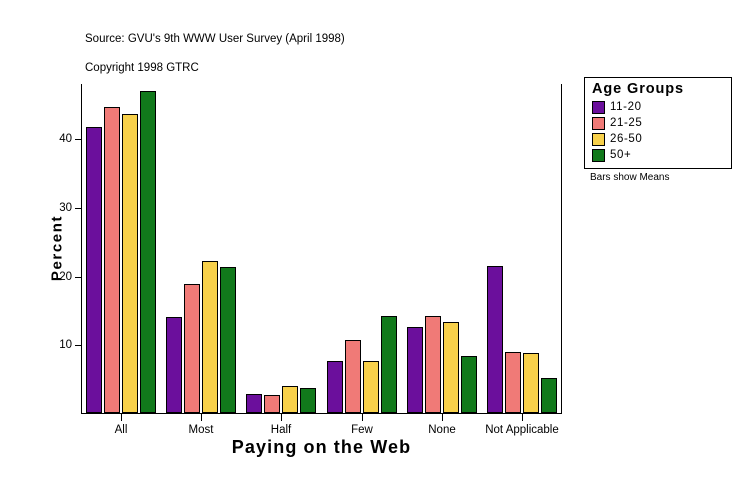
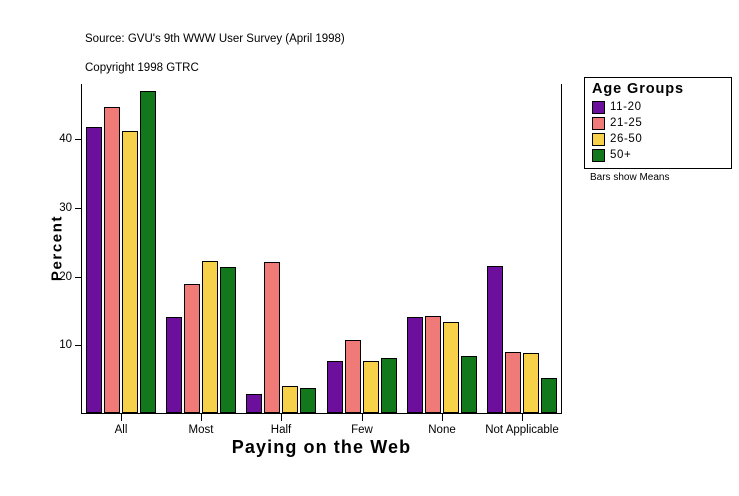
26-50/All: 44 -> 41
21-25/Half: 3 -> 22
50+/Few: 14 -> 8
11-20/None: 12 -> 14
